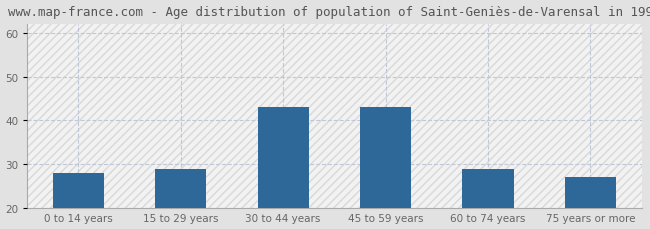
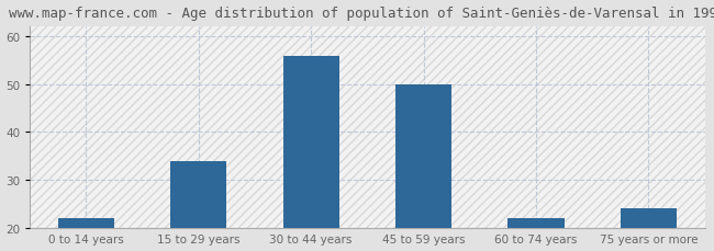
0 to 14 years: 28 -> 22
15 to 29 years: 29 -> 34
30 to 44 years: 43 -> 56
45 to 59 years: 43 -> 50
60 to 74 years: 29 -> 22
75 years or more: 27 -> 24
